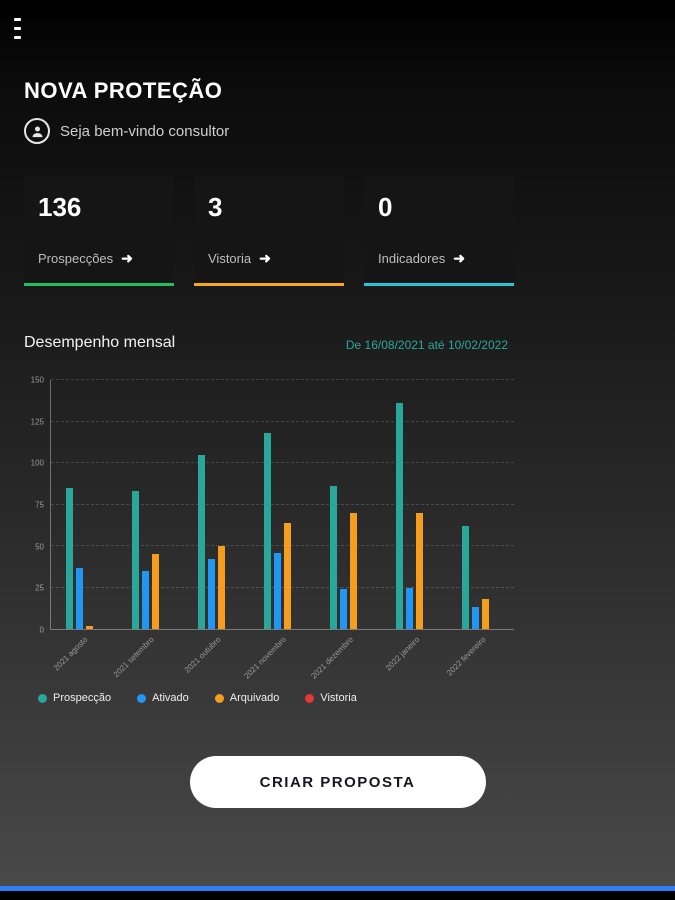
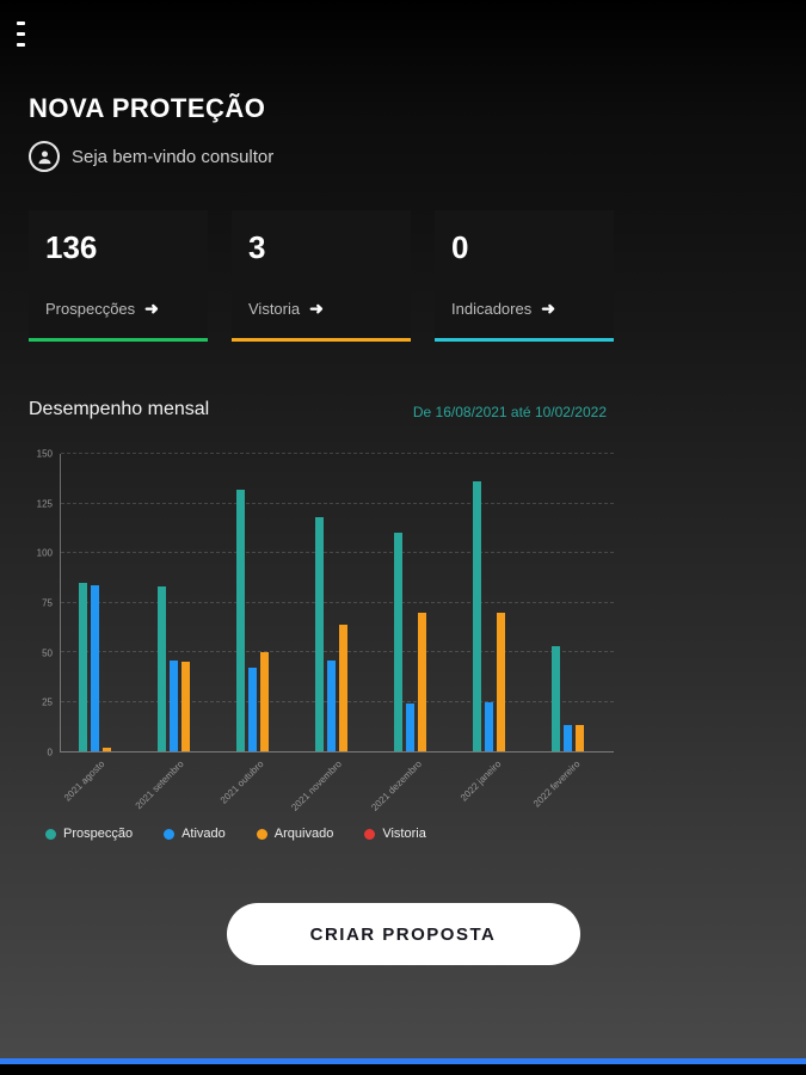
Ativado/2021 agosto: 37 -> 84
Ativado/2021 setembro: 35 -> 46
Prospecção/2021 outubro: 105 -> 132
Prospecção/2021 dezembro: 86 -> 110
Prospecção/2022 fevereiro: 62 -> 53
Arquivado/2022 fevereiro: 18 -> 13
